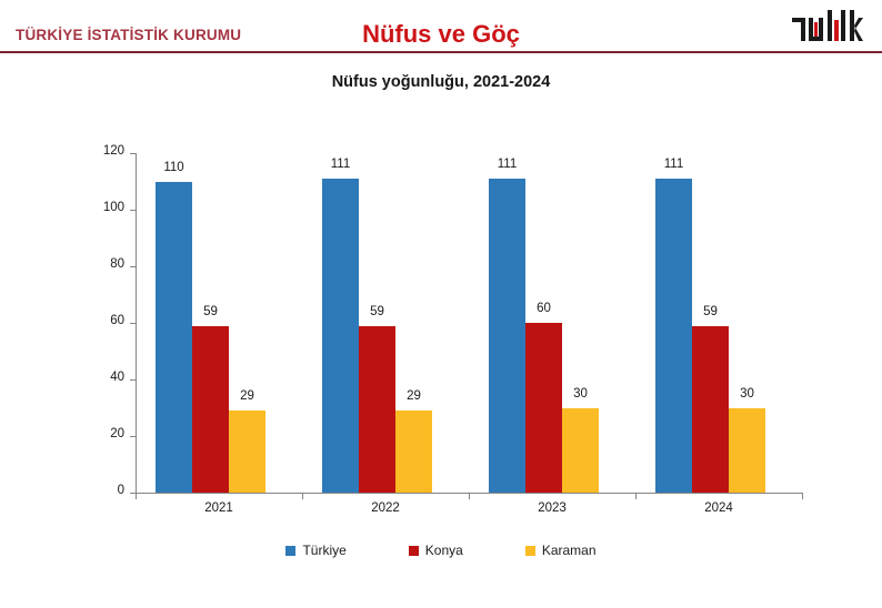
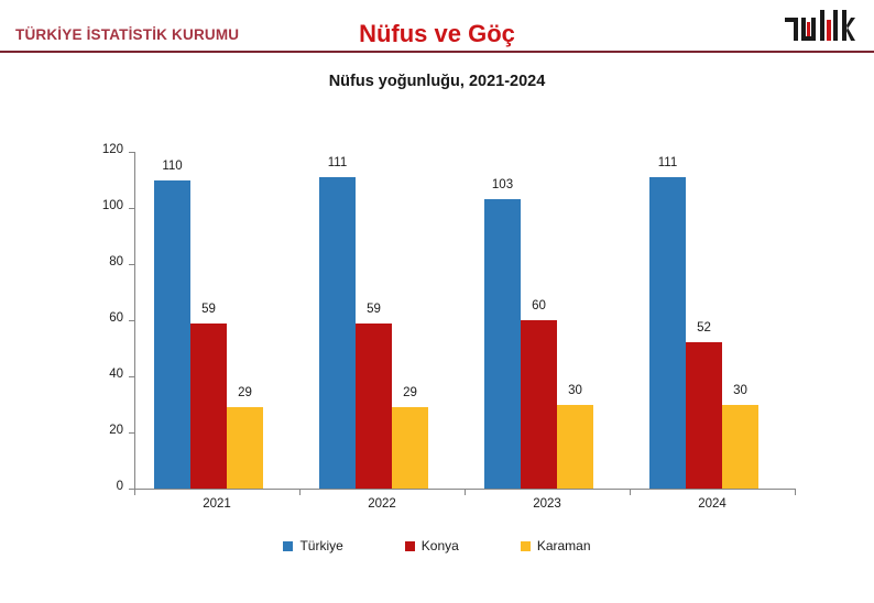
Türkiye/2023: 111 -> 103
Konya/2024: 59 -> 52
